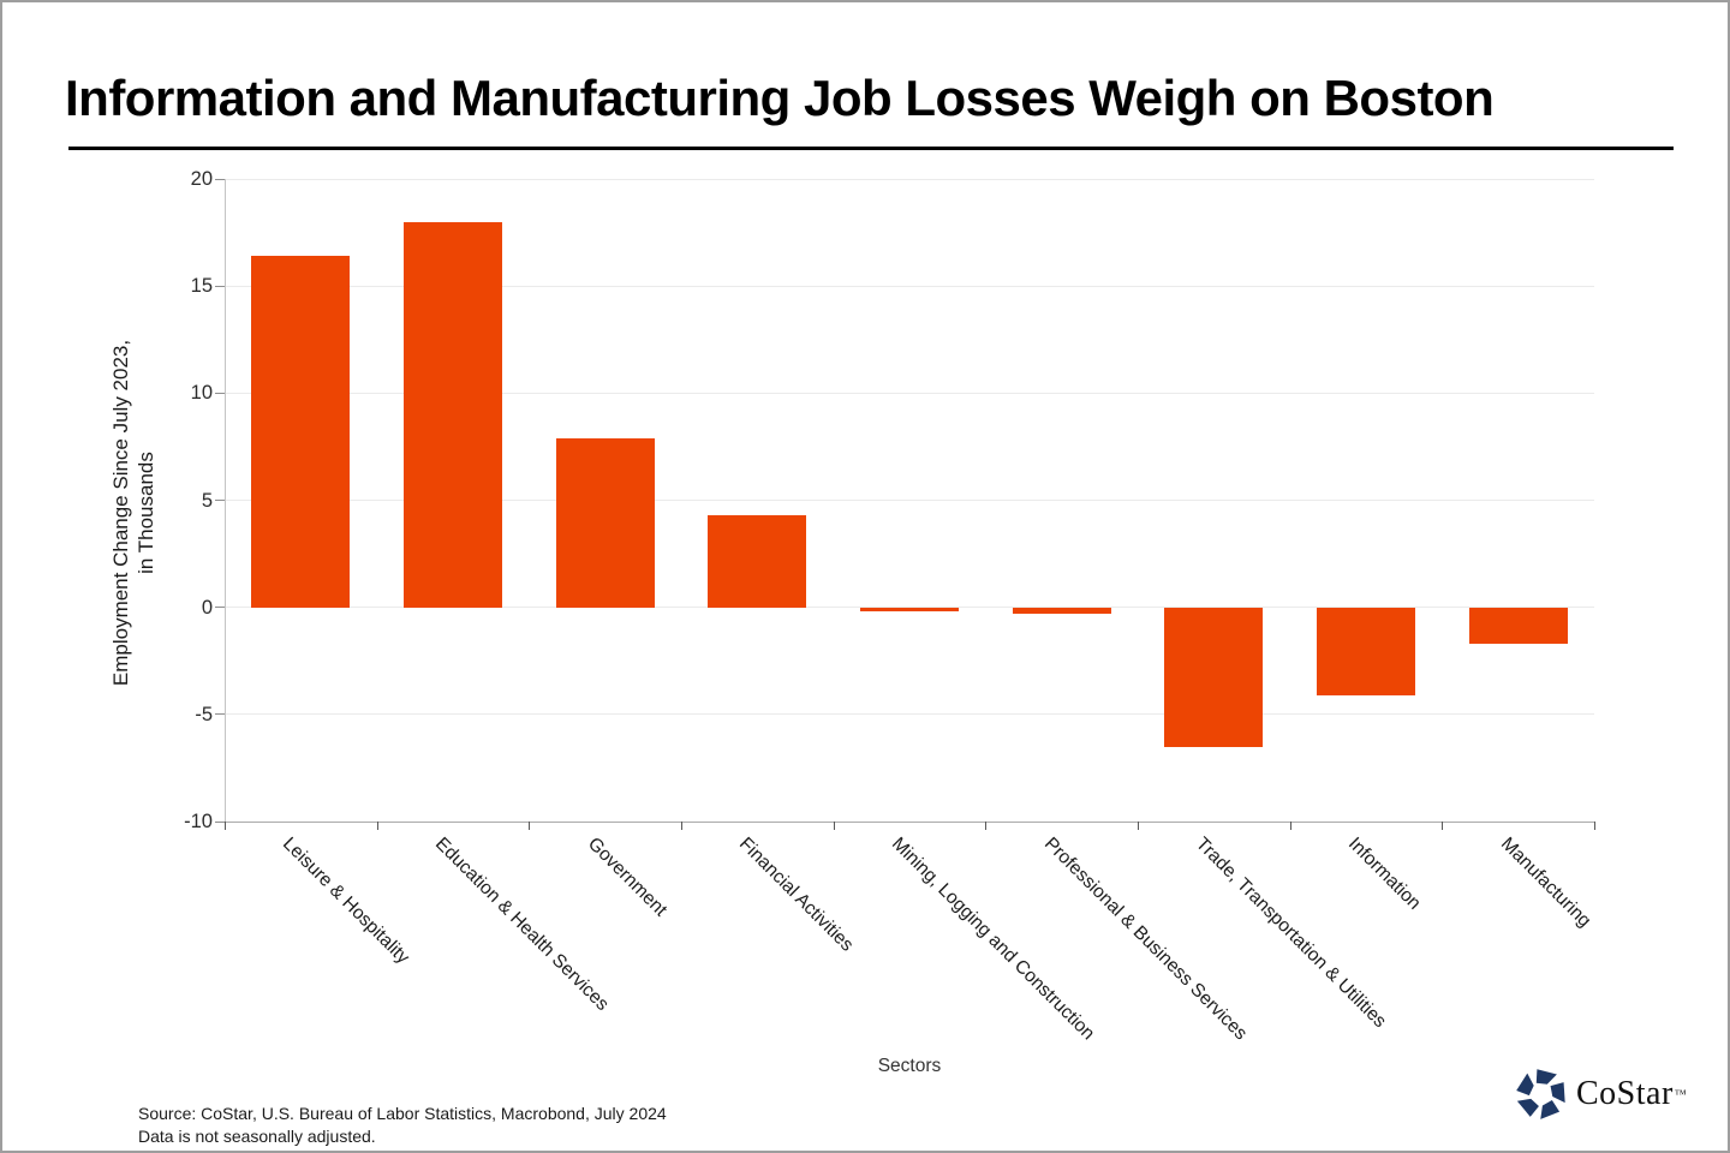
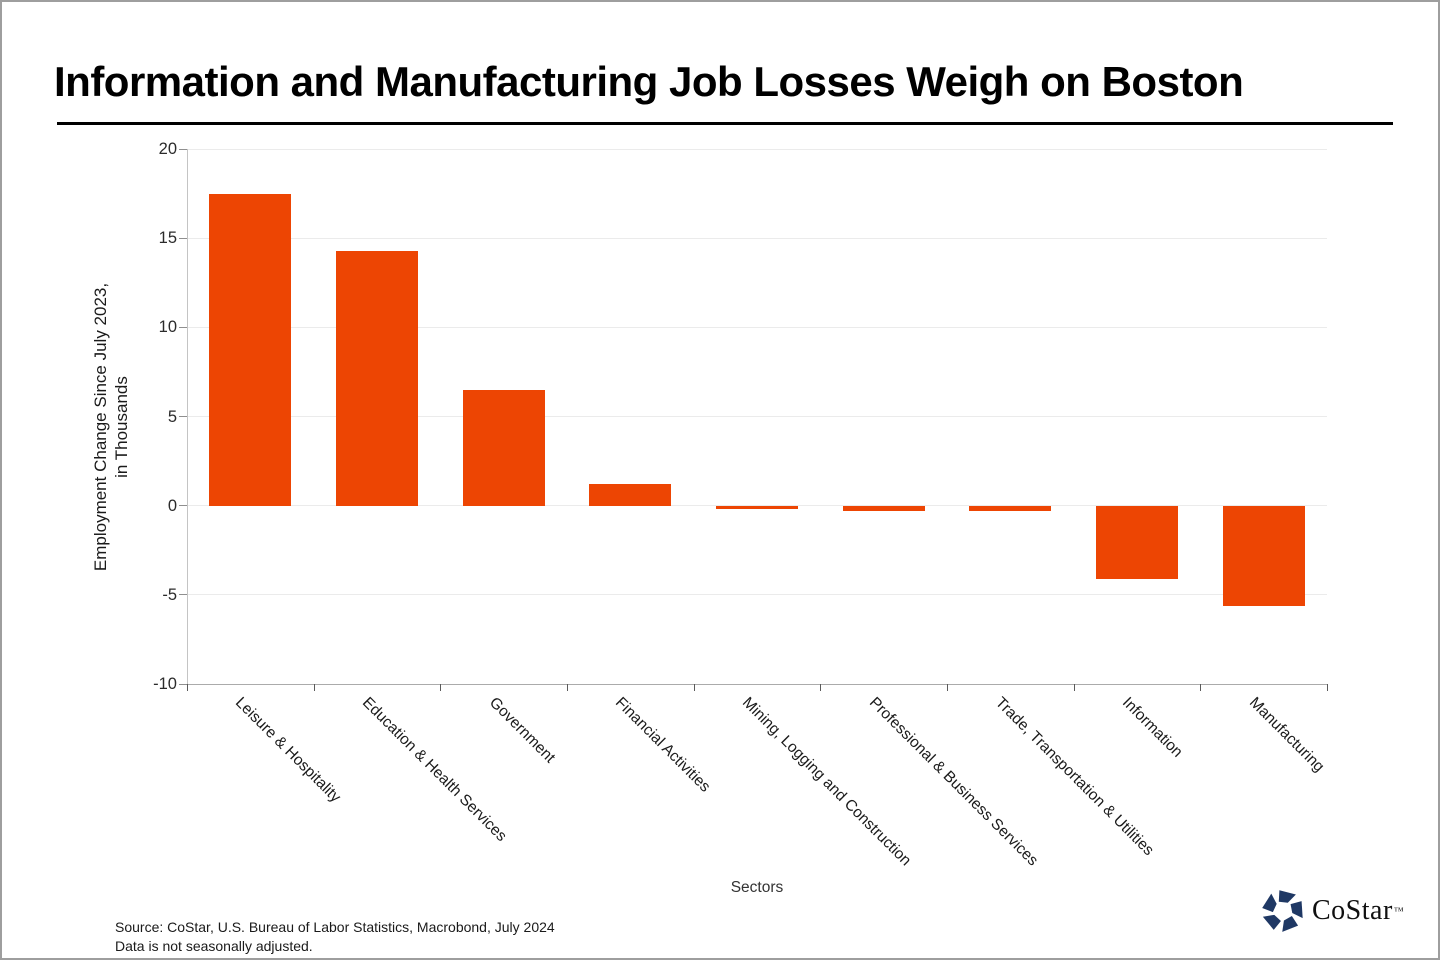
Leisure & Hospitality: 16.4 -> 17.5
Education & Health Services: 18.0 -> 14.3
Government: 7.9 -> 6.5
Financial Activities: 4.3 -> 1.2
Trade, Transportation & Utilities: -6.5 -> -0.3
Manufacturing: -1.7 -> -5.6
